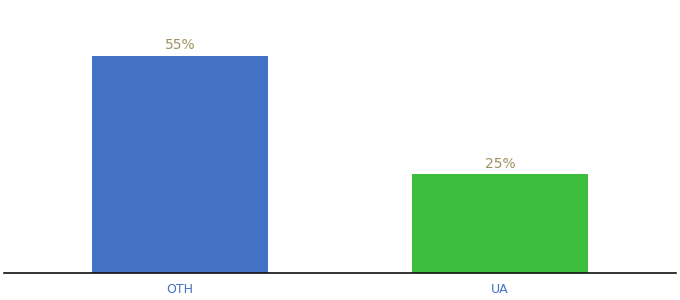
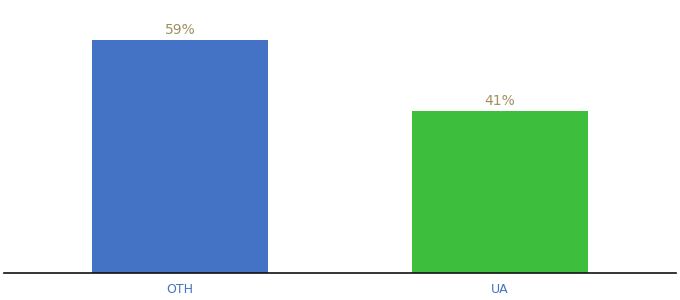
OTH: 55% -> 59%
UA: 25% -> 41%
